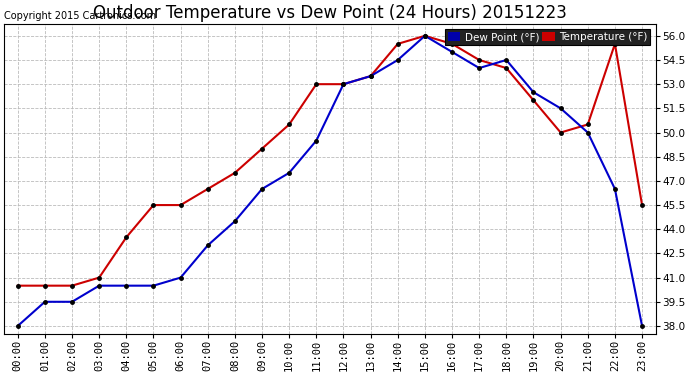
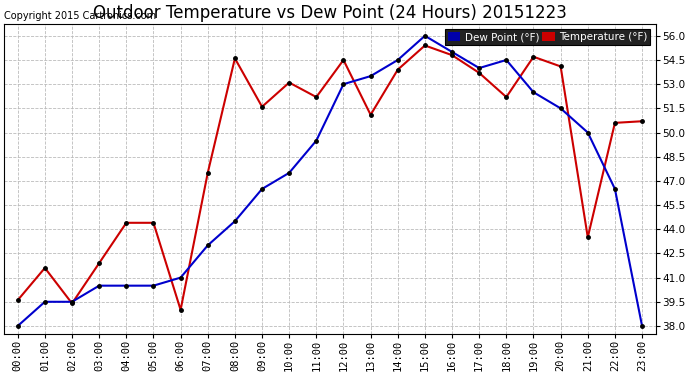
Temperature (°F)/00:00: 40.5 -> 39.6
Temperature (°F)/01:00: 40.5 -> 41.6
Temperature (°F)/02:00: 40.5 -> 39.4
Temperature (°F)/03:00: 41.0 -> 41.9
Temperature (°F)/04:00: 43.5 -> 44.4
Temperature (°F)/05:00: 45.5 -> 44.4
Temperature (°F)/06:00: 45.5 -> 39.0
Temperature (°F)/07:00: 46.5 -> 47.5
Temperature (°F)/08:00: 47.5 -> 54.6
Temperature (°F)/09:00: 49.0 -> 51.6
Temperature (°F)/10:00: 50.5 -> 53.1
Temperature (°F)/11:00: 53.0 -> 52.2
Temperature (°F)/12:00: 53.0 -> 54.5
Temperature (°F)/13:00: 53.5 -> 51.1
Temperature (°F)/14:00: 55.5 -> 53.9
Temperature (°F)/15:00: 56.0 -> 55.4
Temperature (°F)/16:00: 55.5 -> 54.8
Temperature (°F)/17:00: 54.5 -> 53.7
Temperature (°F)/18:00: 54.0 -> 52.2
Temperature (°F)/19:00: 52.0 -> 54.7
Temperature (°F)/20:00: 50.0 -> 54.1
Temperature (°F)/21:00: 50.5 -> 43.5
Temperature (°F)/22:00: 55.5 -> 50.6
Temperature (°F)/23:00: 45.5 -> 50.7
